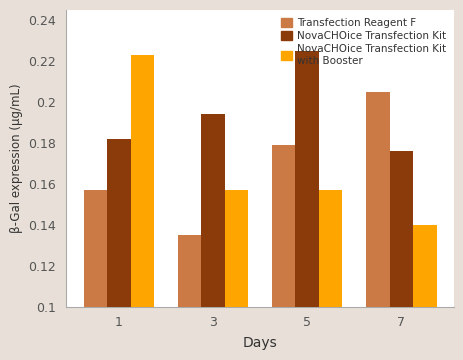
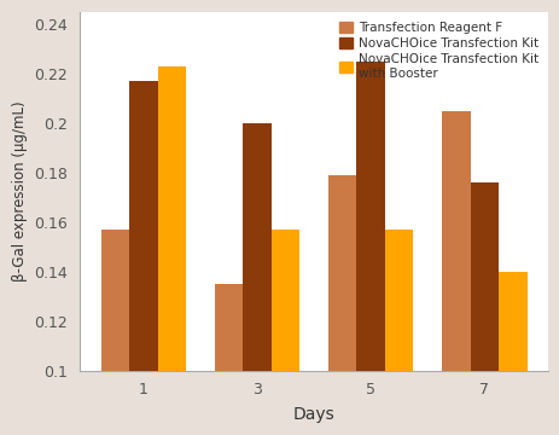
NovaCHOice Transfection Kit/1: 0.182 -> 0.217
NovaCHOice Transfection Kit/3: 0.194 -> 0.200
